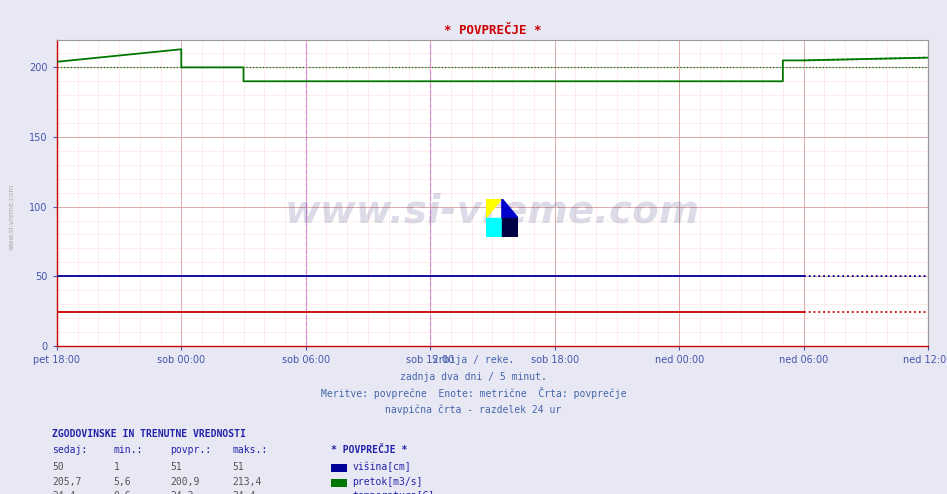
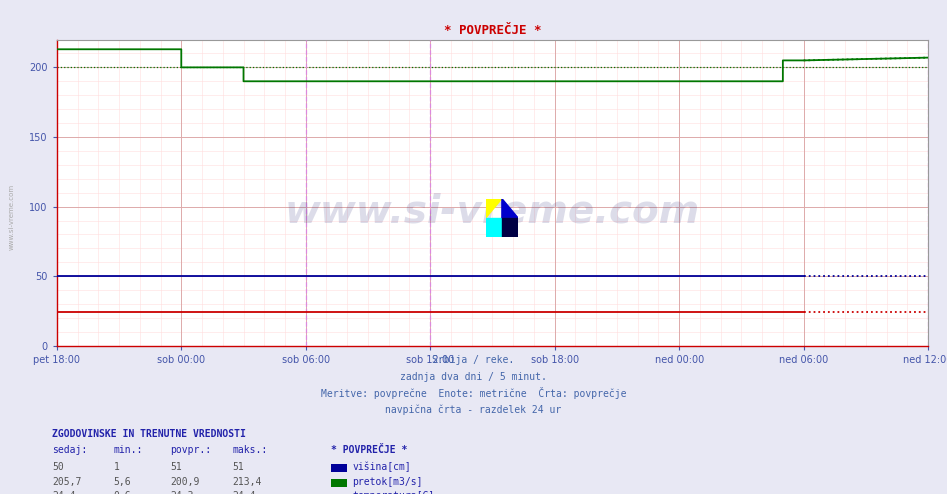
pet 18:00: 204 -> 213
